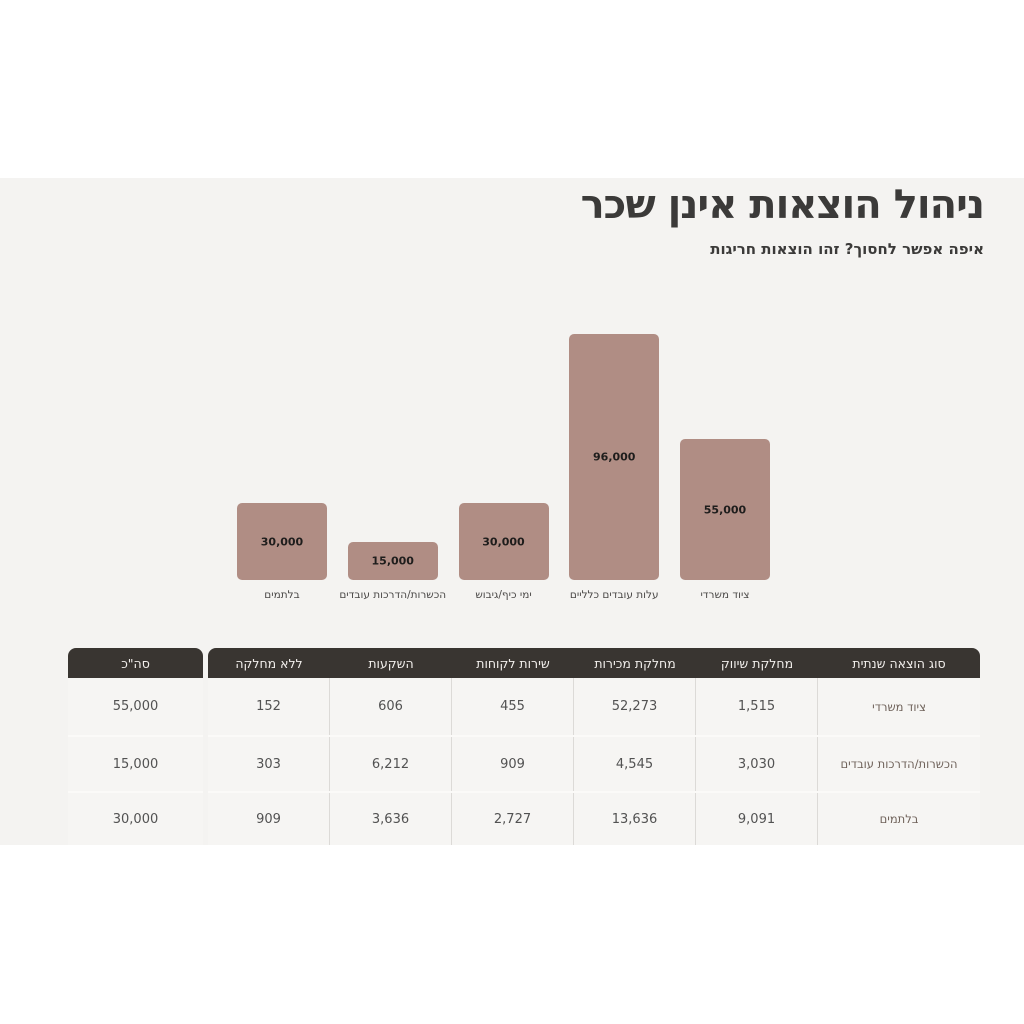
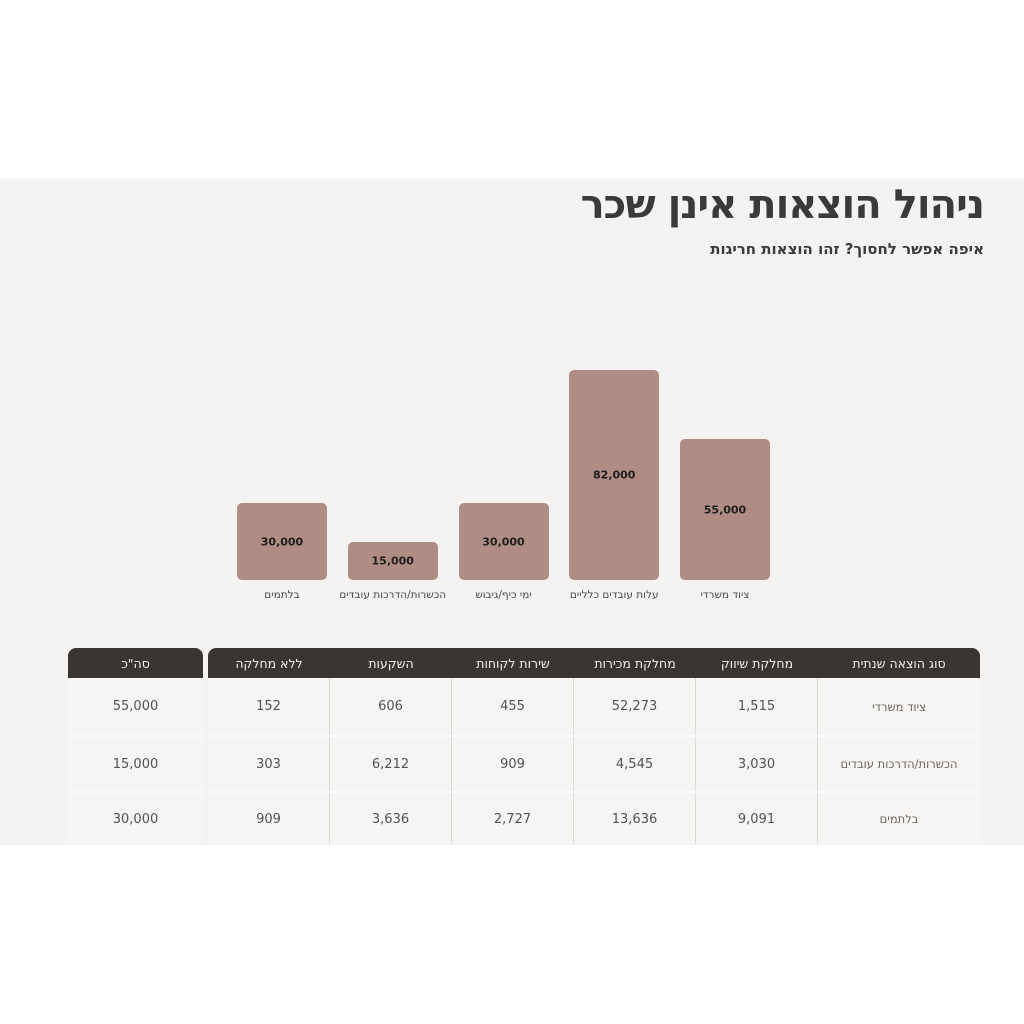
עלות עובדים כלליים: 96,000 -> 82,000
